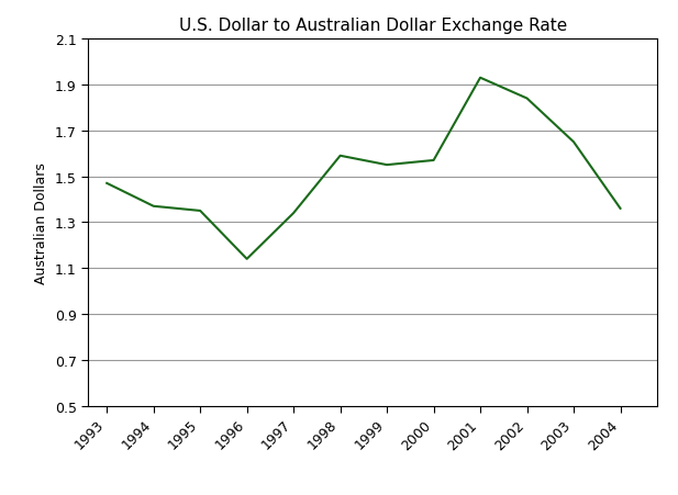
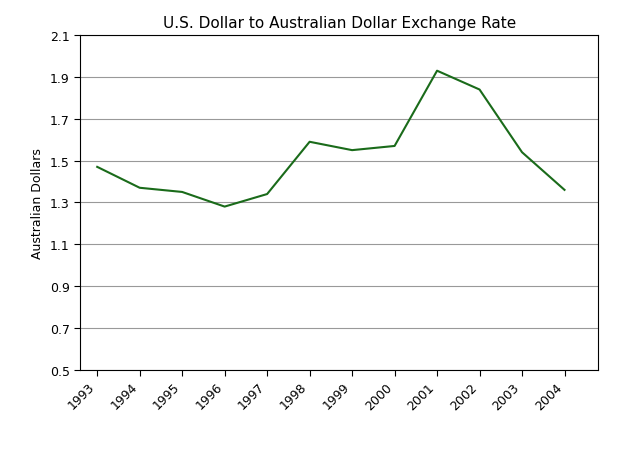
1996: 1.14 -> 1.28
2003: 1.65 -> 1.54
